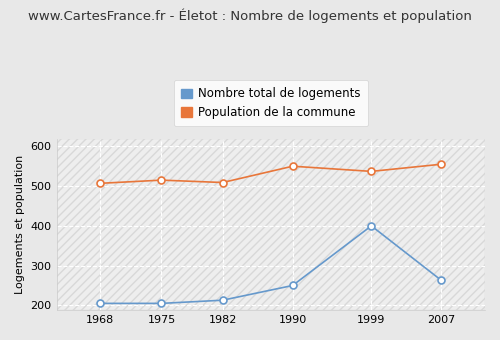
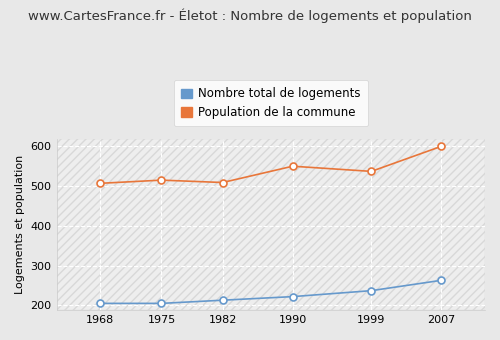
Nombre total de logements/1990: 250 -> 222
Nombre total de logements/1999: 400 -> 237
Population de la commune/2007: 555 -> 600
